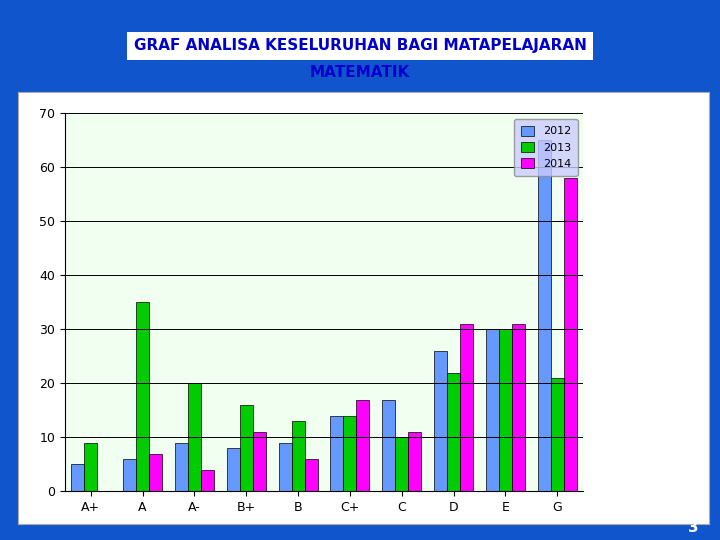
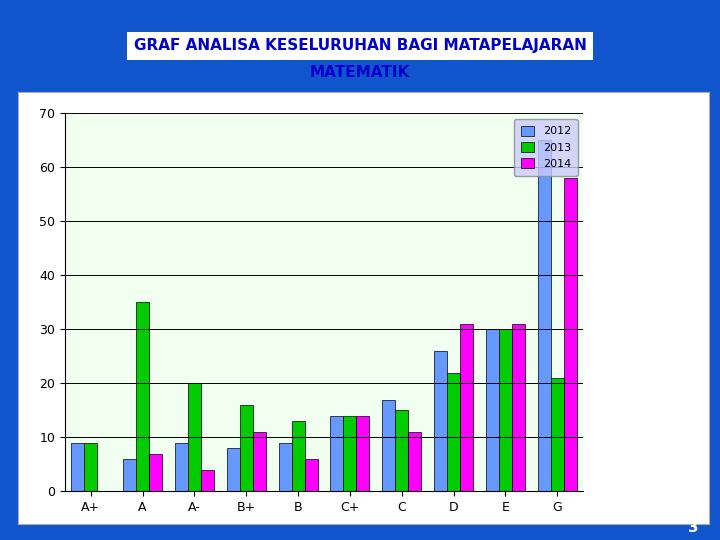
2012/A+: 5 -> 9
2014/C+: 17 -> 14
2013/C: 10 -> 15
